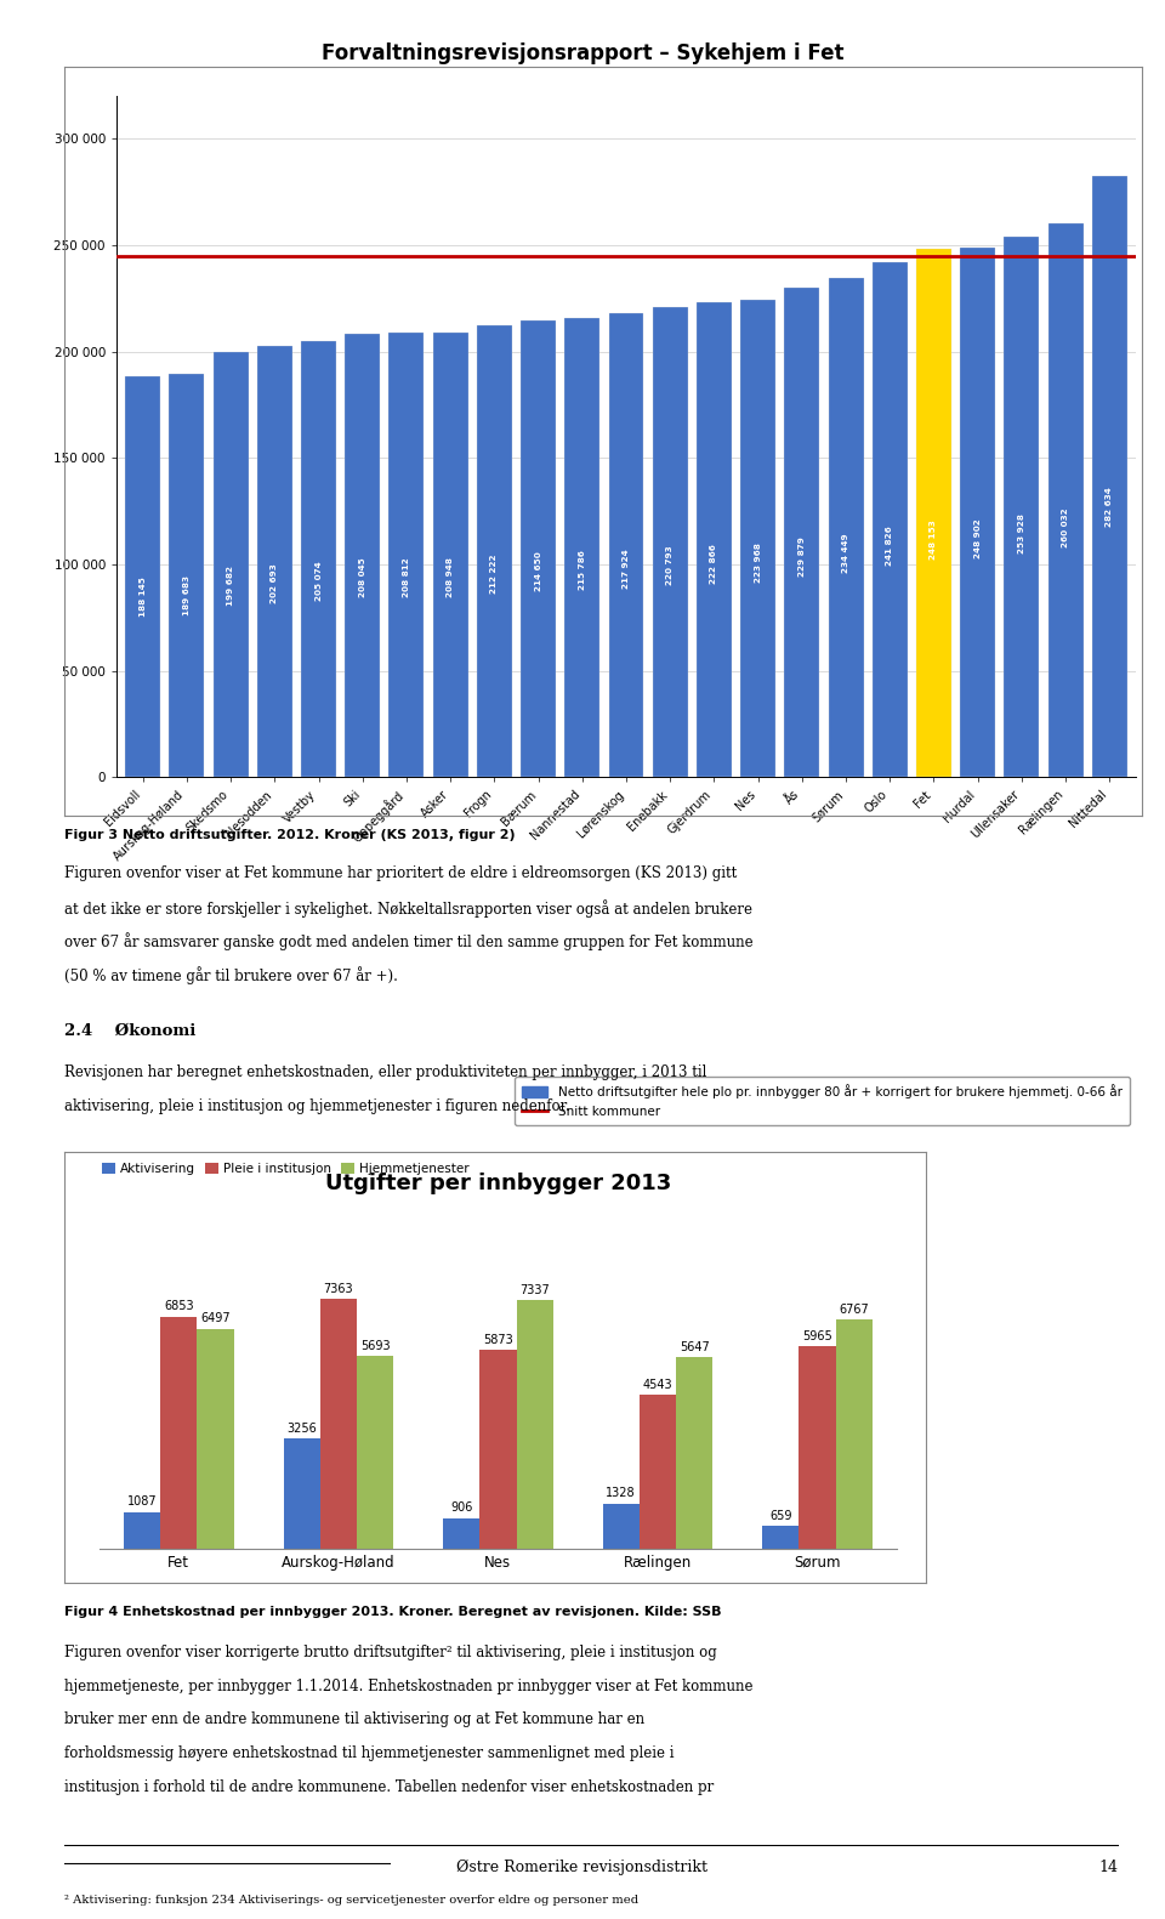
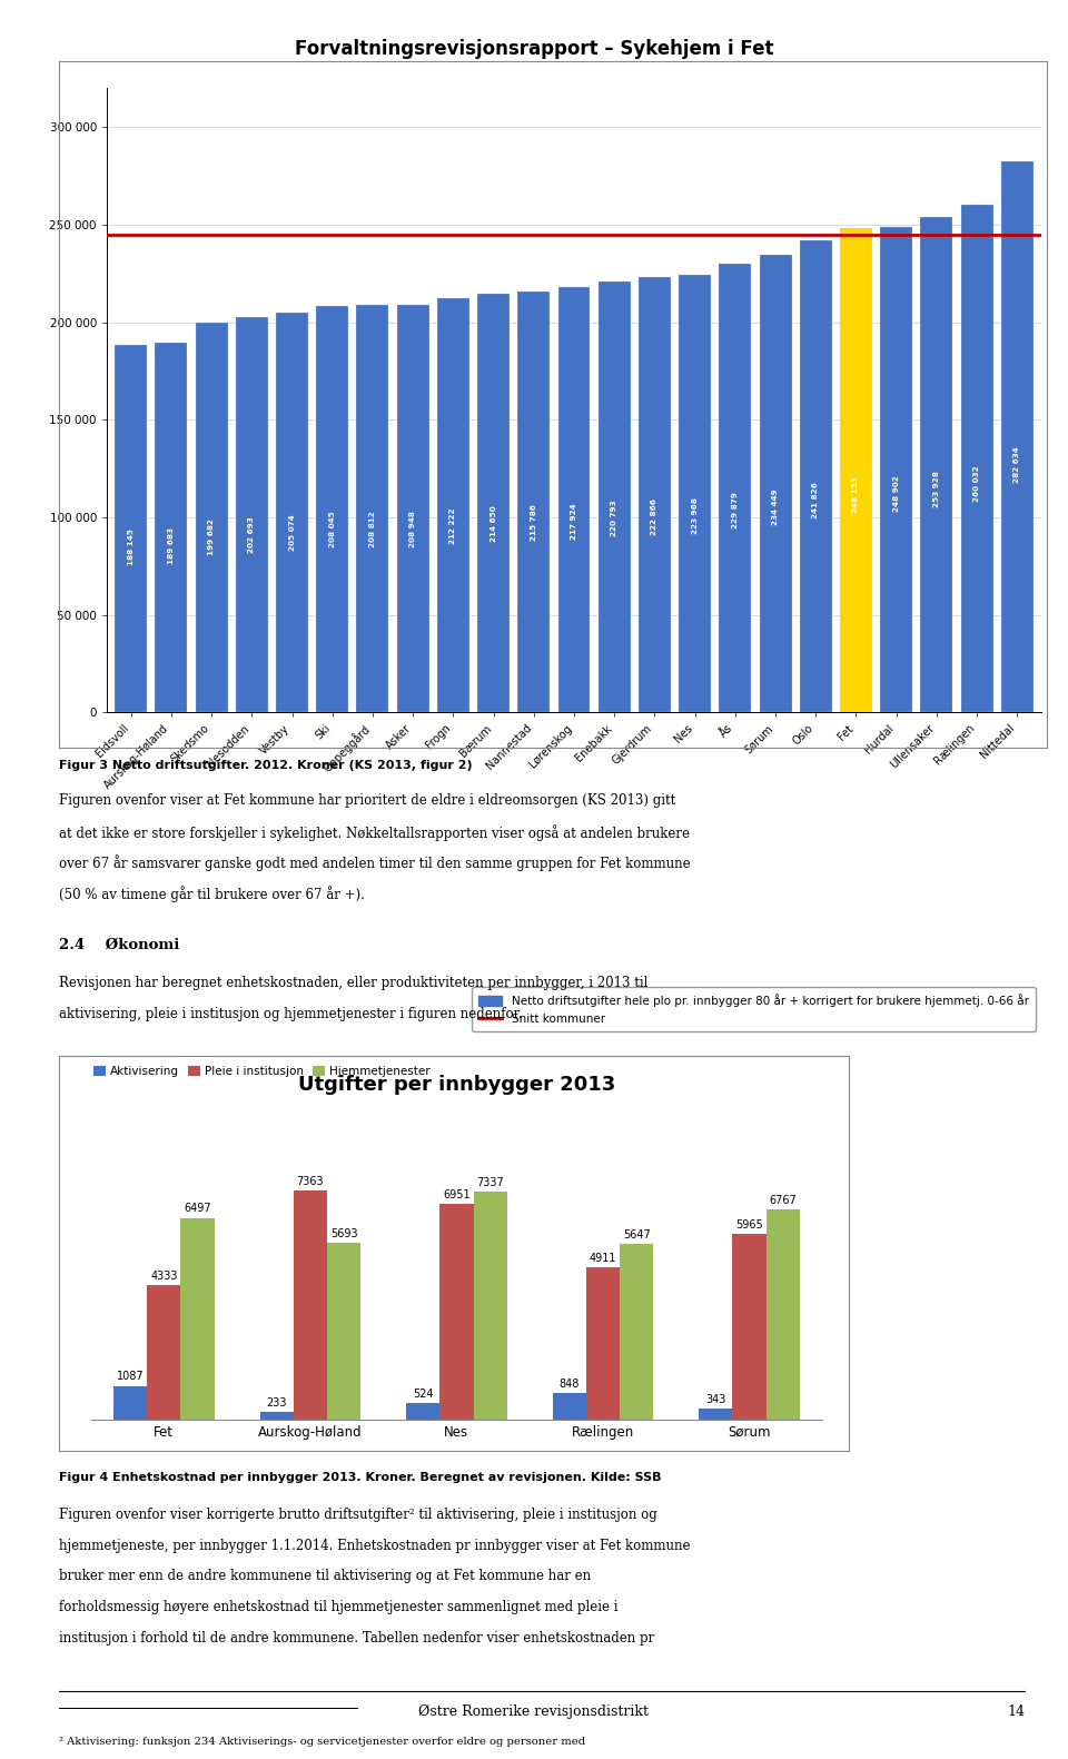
Utgifter per innbygger 2013/Pleie i institusjon/Fet: 6853 -> 4333
Utgifter per innbygger 2013/Aktivisering/Aurskog-Høland: 3256 -> 233
Utgifter per innbygger 2013/Aktivisering/Nes: 906 -> 524
Utgifter per innbygger 2013/Pleie i institusjon/Nes: 5873 -> 6951
Utgifter per innbygger 2013/Aktivisering/Rælingen: 1328 -> 848
Utgifter per innbygger 2013/Pleie i institusjon/Rælingen: 4543 -> 4911
Utgifter per innbygger 2013/Aktivisering/Sørum: 659 -> 343
